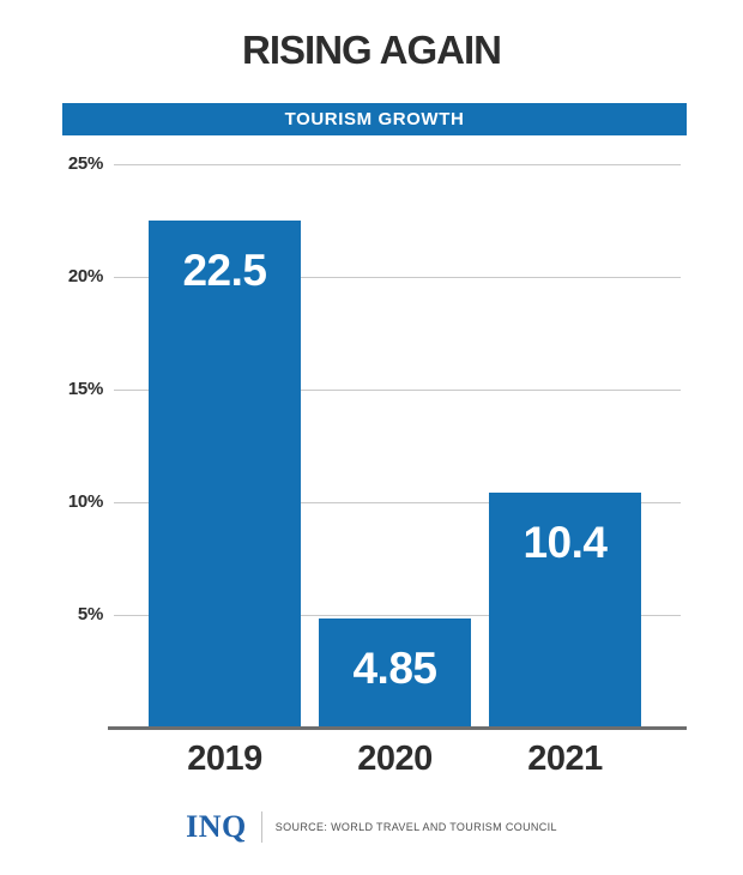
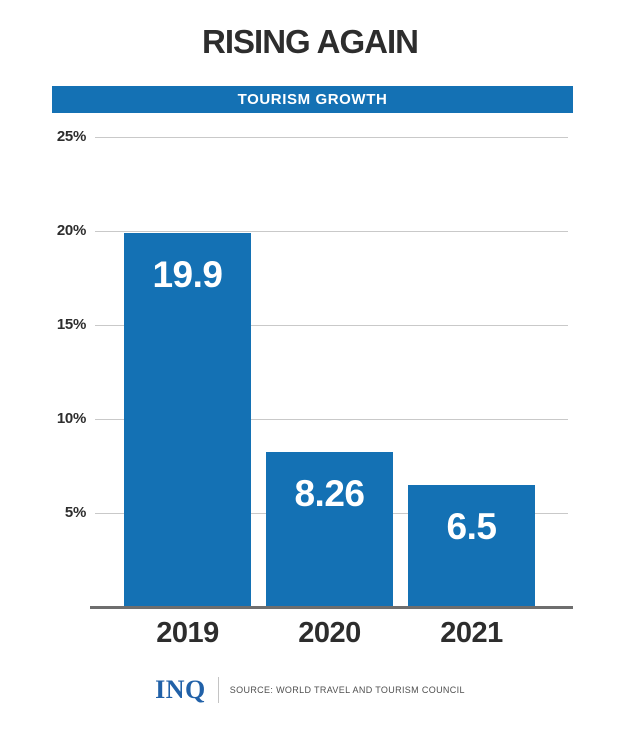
2019: 22.5 -> 19.9
2020: 4.85 -> 8.26
2021: 10.4 -> 6.5
